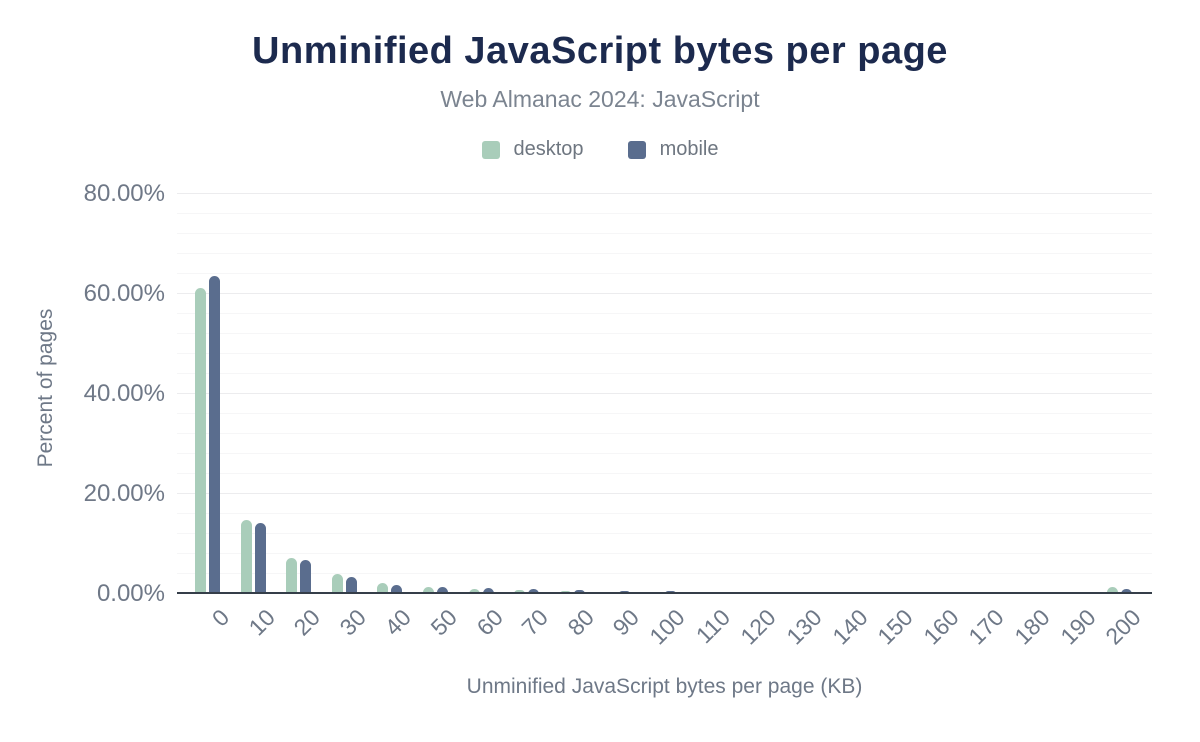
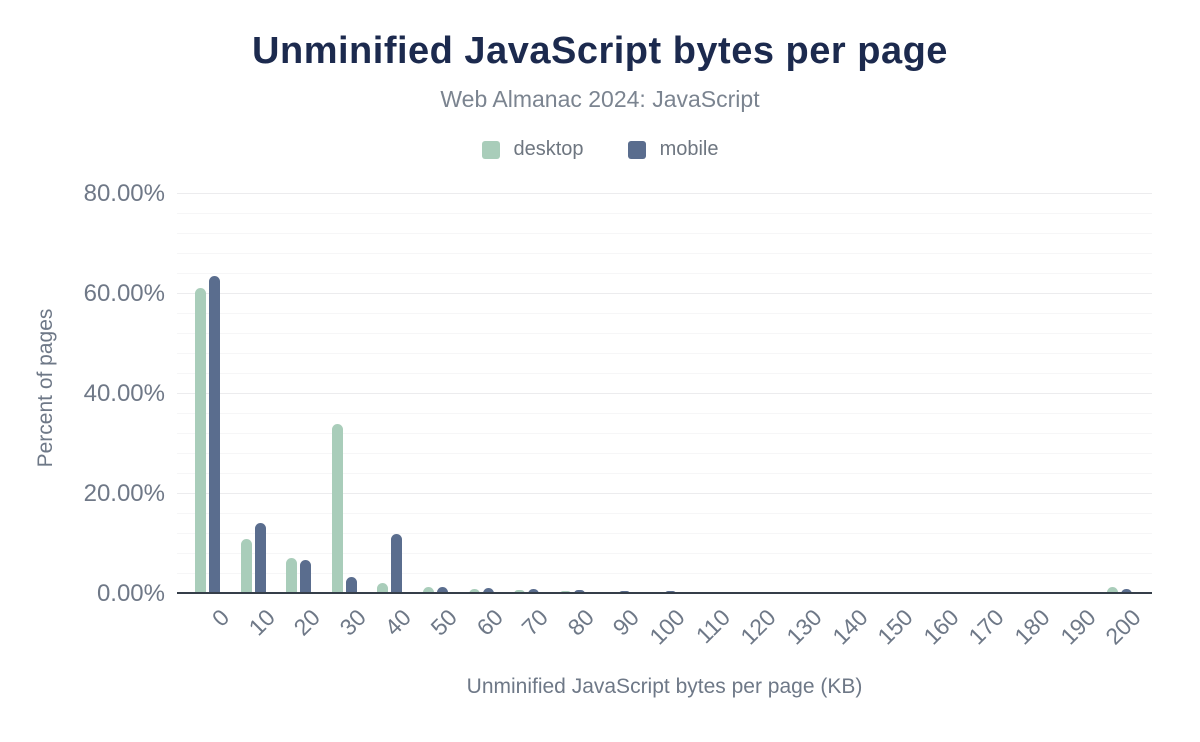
desktop/10: 15% -> 11%
desktop/30: 4% -> 34%
mobile/40: 2% -> 12%
